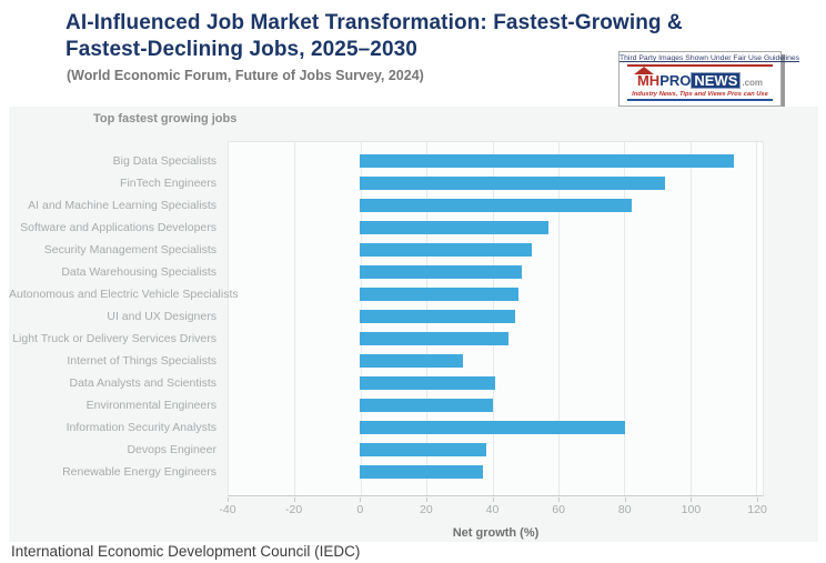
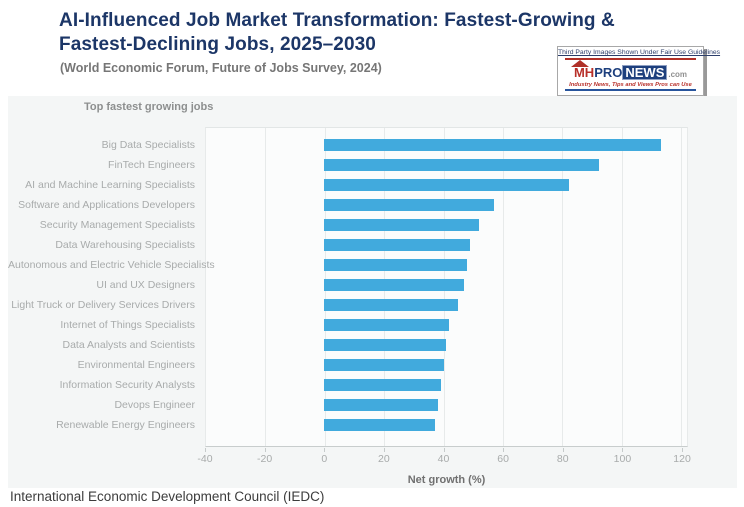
Internet of Things Specialists: 31 -> 42
Information Security Analysts: 80 -> 39
